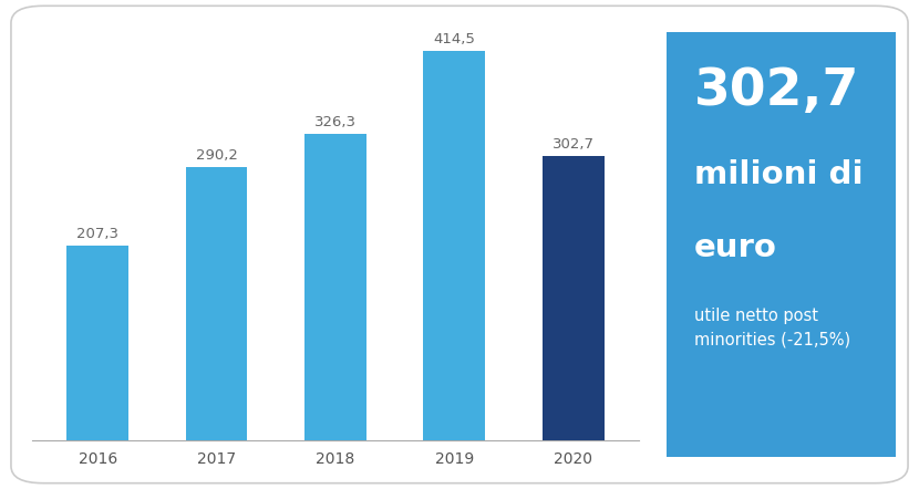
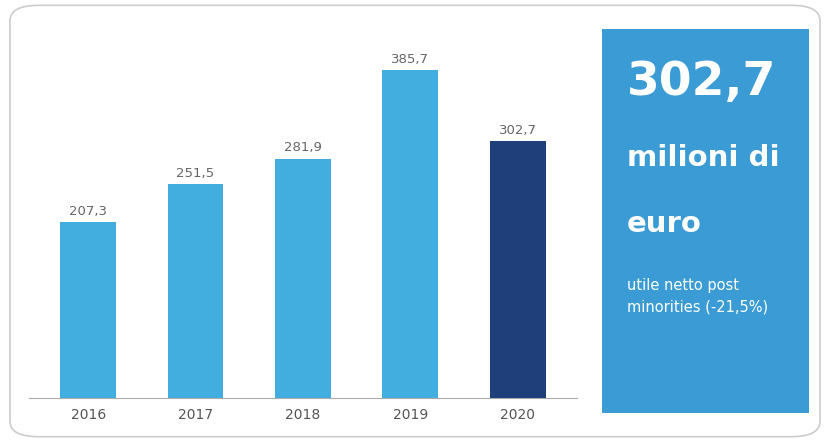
2017: 290,2 -> 251,5
2018: 326,3 -> 281,9
2019: 414,5 -> 385,7
